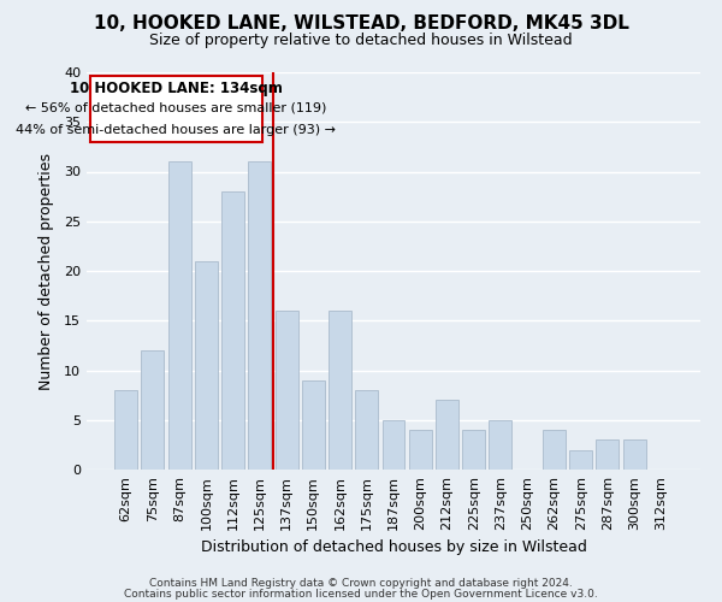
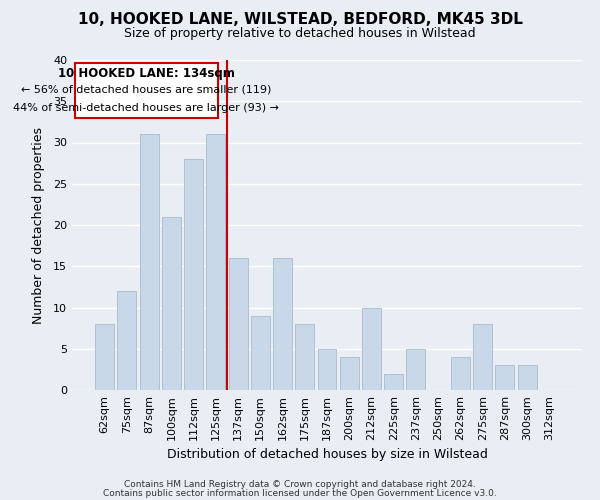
212sqm: 7 -> 10
225sqm: 4 -> 2
275sqm: 2 -> 8
